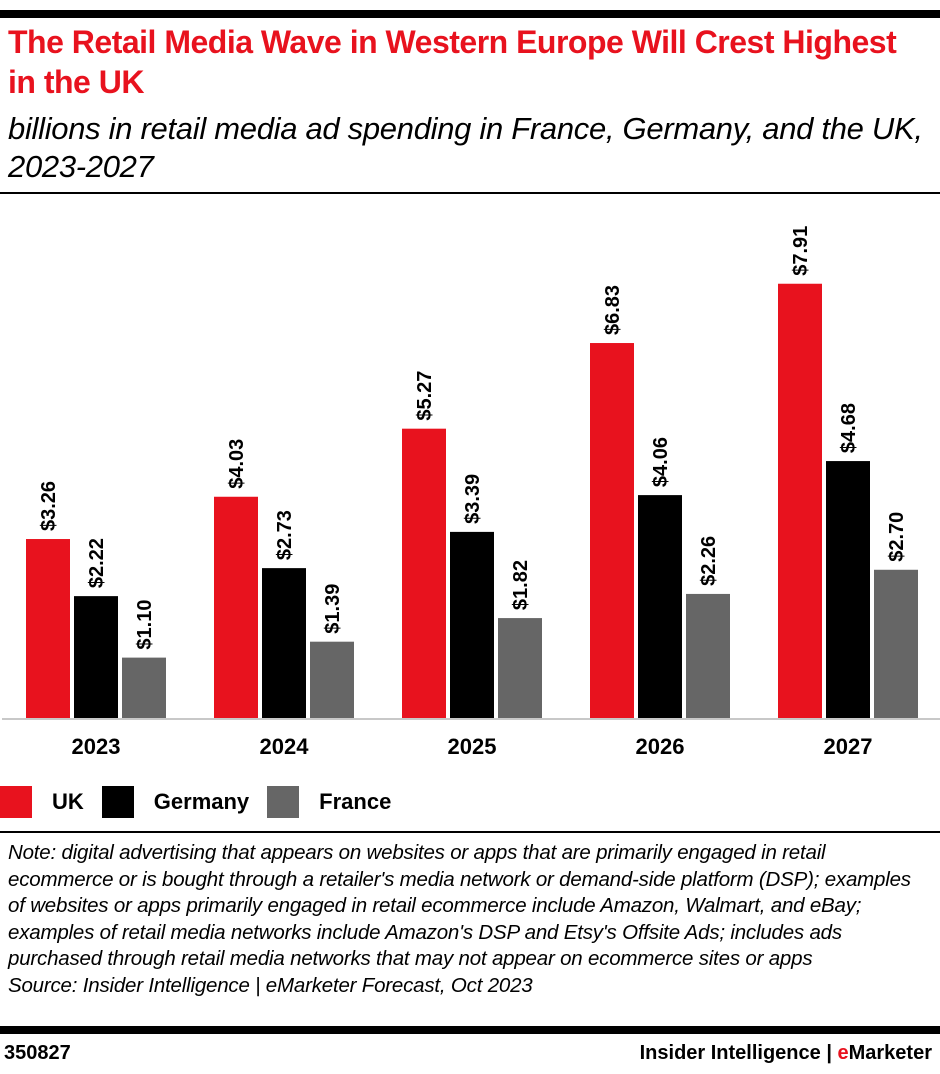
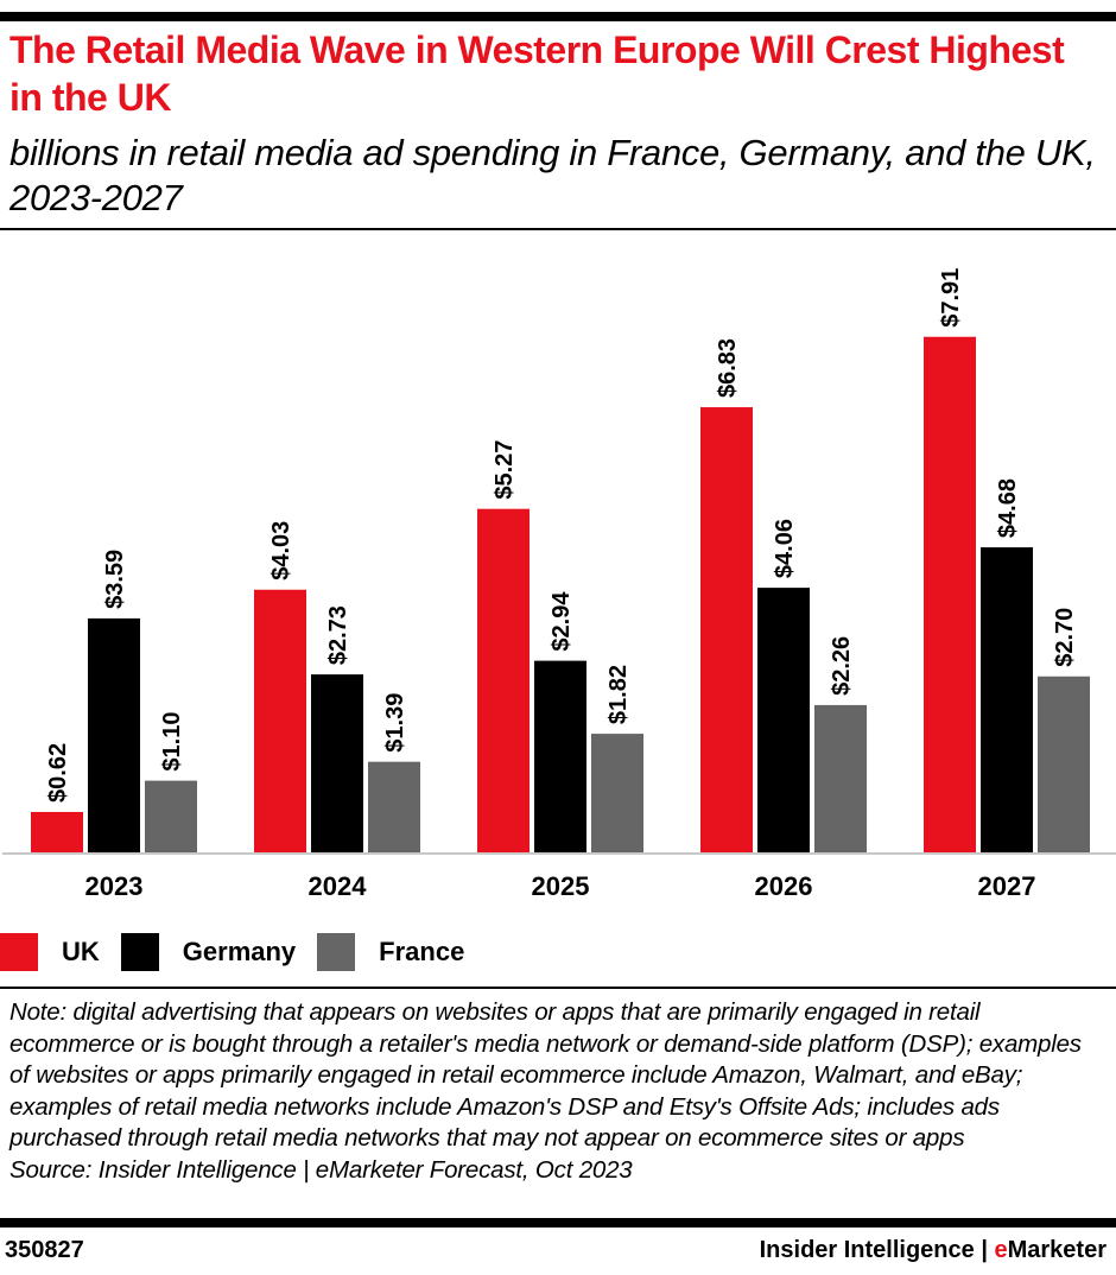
UK/2023: $3.26 -> $0.62
Germany/2023: $2.22 -> $3.59
Germany/2025: $3.39 -> $2.94
